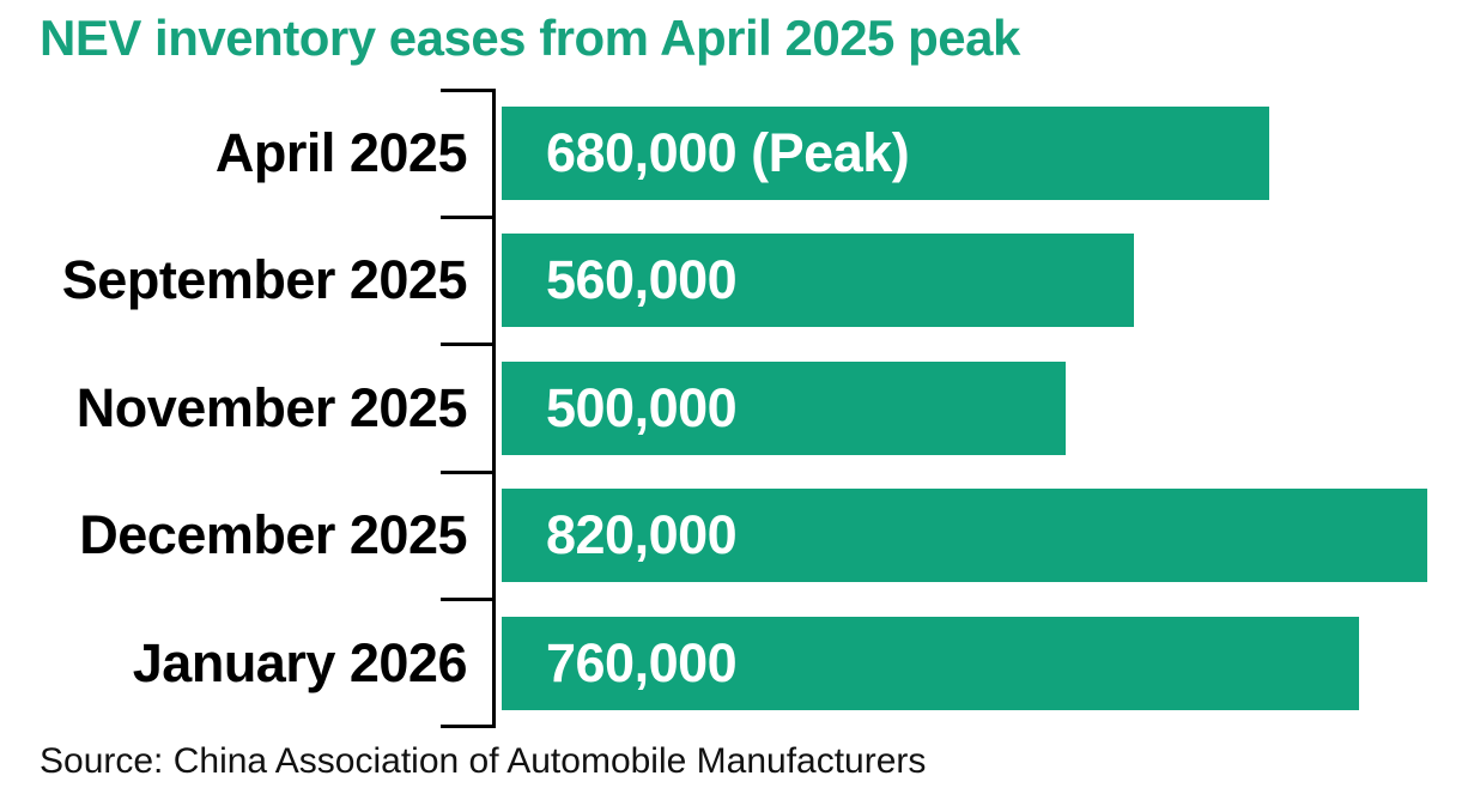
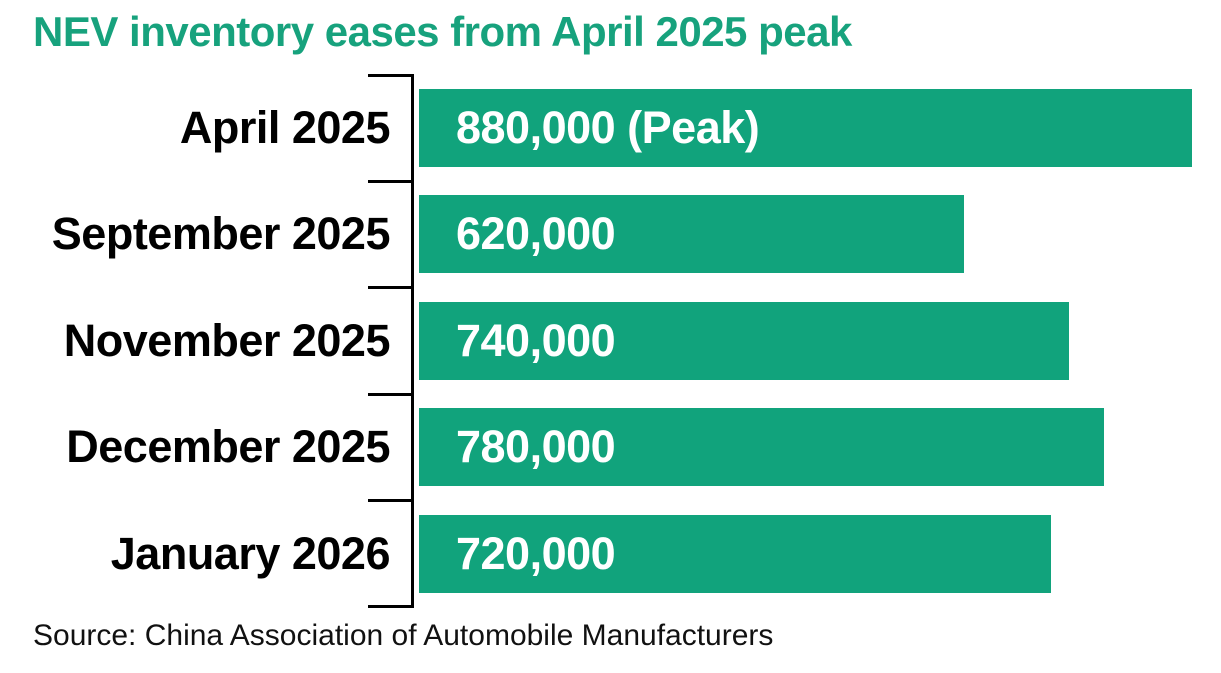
April 2025: 680,000 -> 880,000
September 2025: 560,000 -> 620,000
November 2025: 500,000 -> 740,000
December 2025: 820,000 -> 780,000
January 2026: 760,000 -> 720,000
